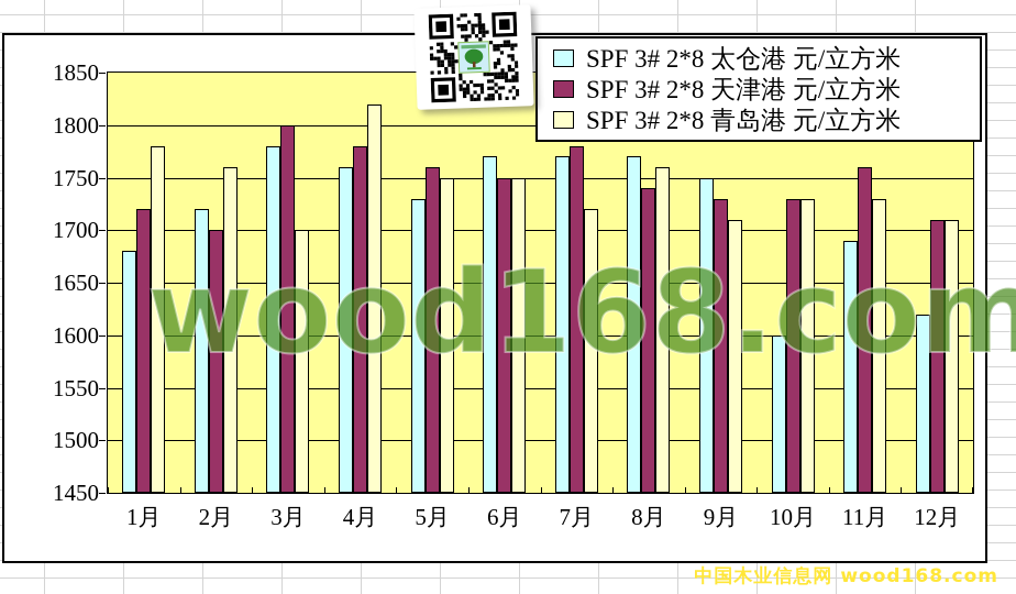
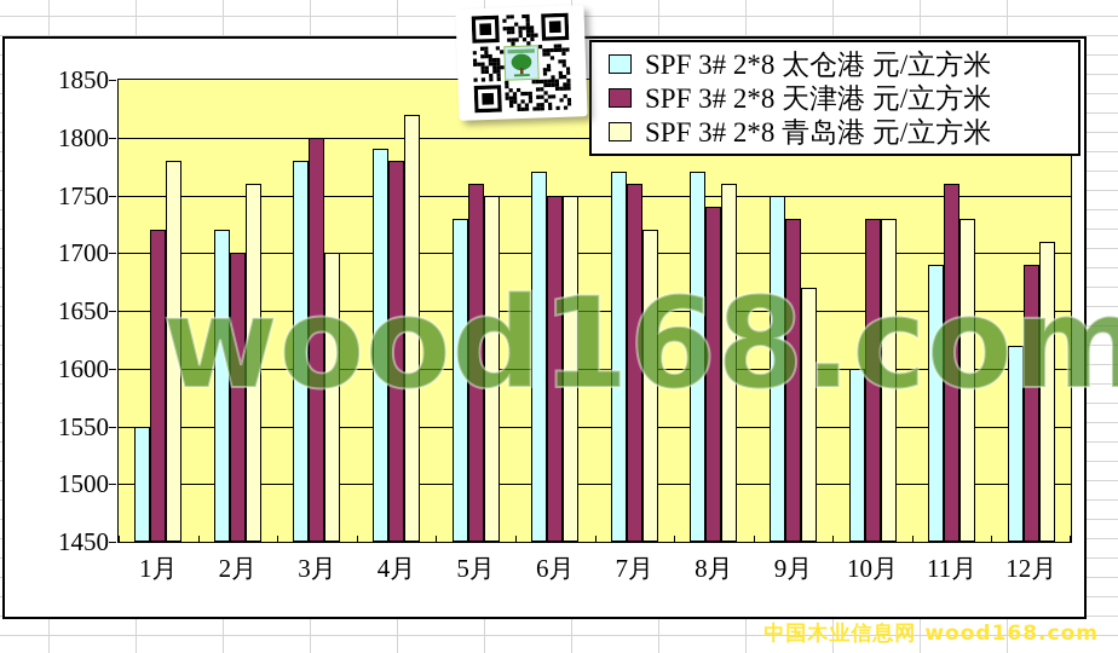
SPF 3# 2*8 太仓港 元/立方米/1月: 1680 -> 1550
SPF 3# 2*8 太仓港 元/立方米/4月: 1760 -> 1790
SPF 3# 2*8 天津港 元/立方米/7月: 1780 -> 1760
SPF 3# 2*8 青岛港 元/立方米/9月: 1710 -> 1670
SPF 3# 2*8 天津港 元/立方米/12月: 1710 -> 1690
